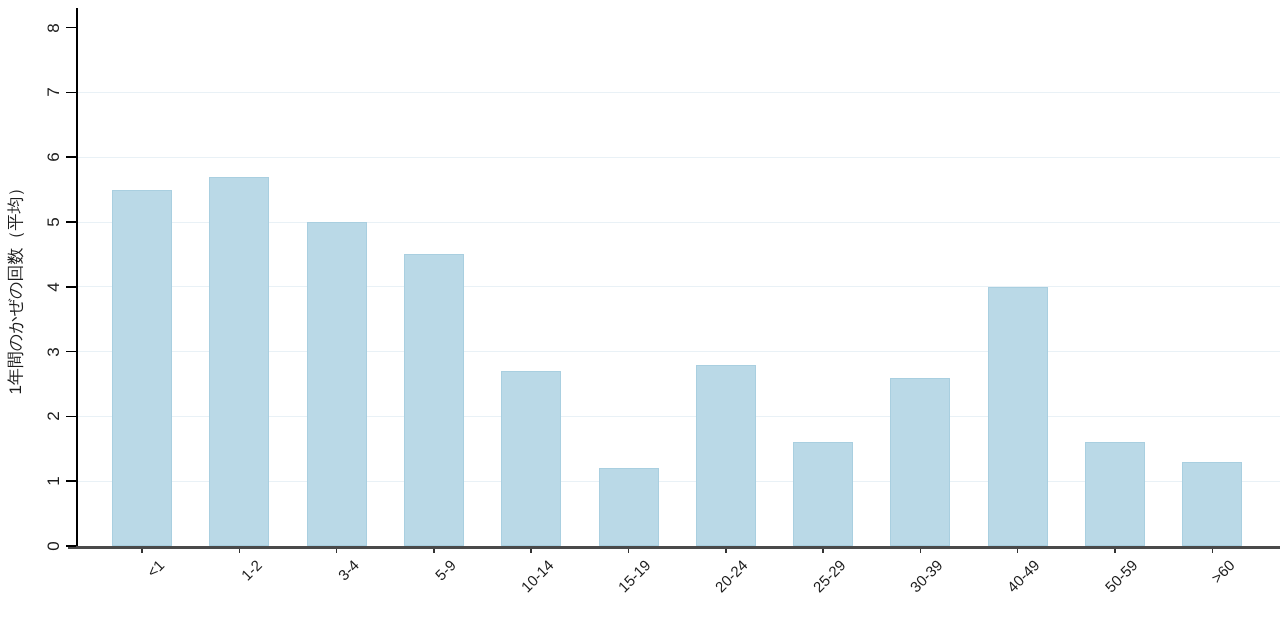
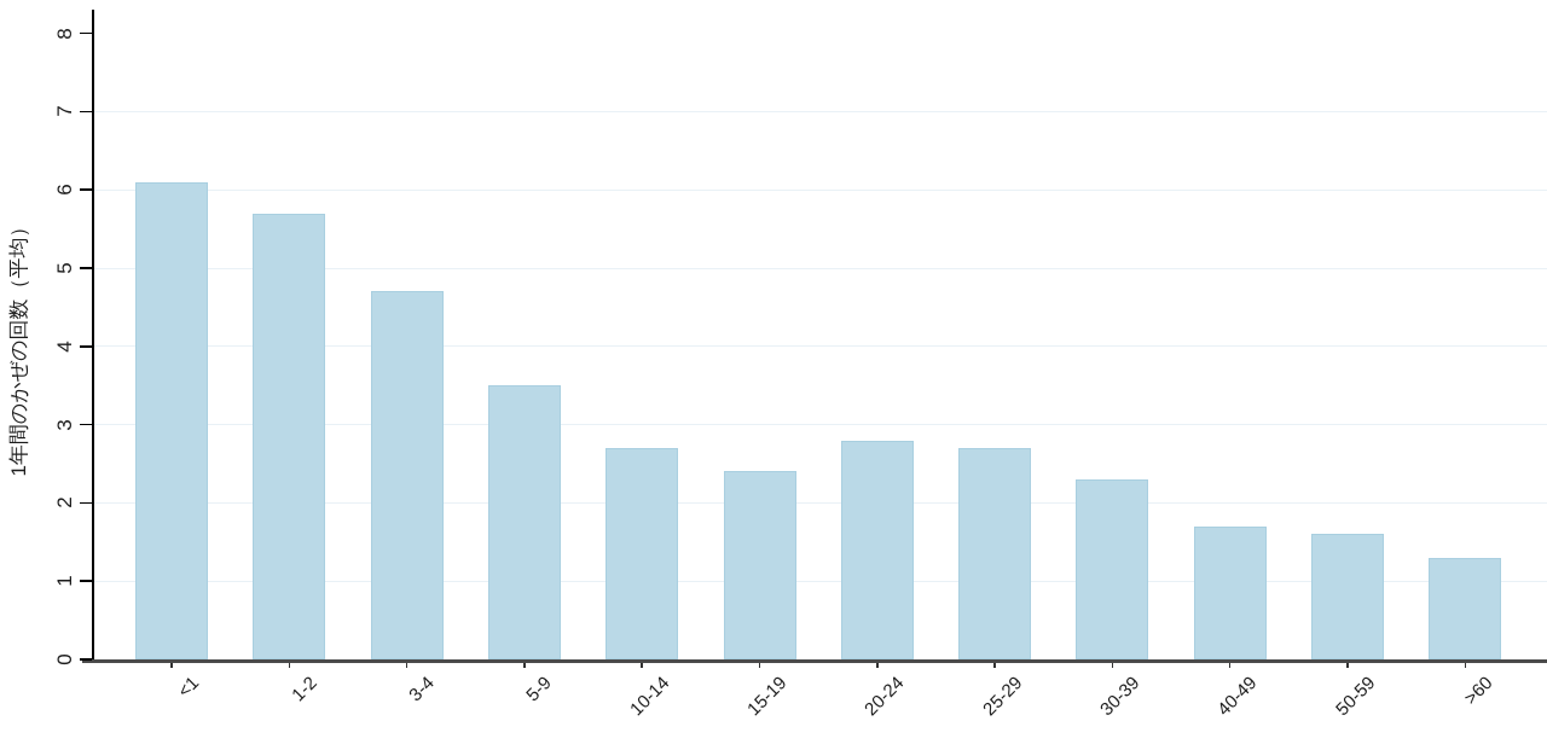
<1: 5.5 -> 6.1
3-4: 5.0 -> 4.7
5-9: 4.5 -> 3.5
15-19: 1.2 -> 2.4
25-29: 1.6 -> 2.7
30-39: 2.6 -> 2.3
40-49: 4.0 -> 1.7
